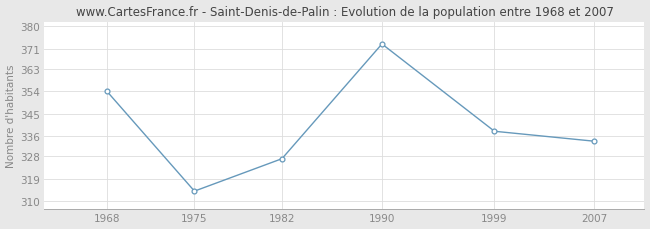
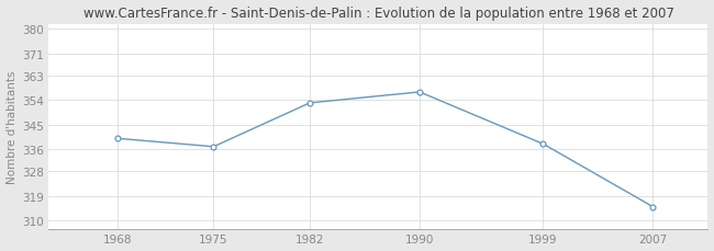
1968: 354 -> 340
1975: 314 -> 337
1982: 327 -> 353
1990: 373 -> 357
2007: 334 -> 315
